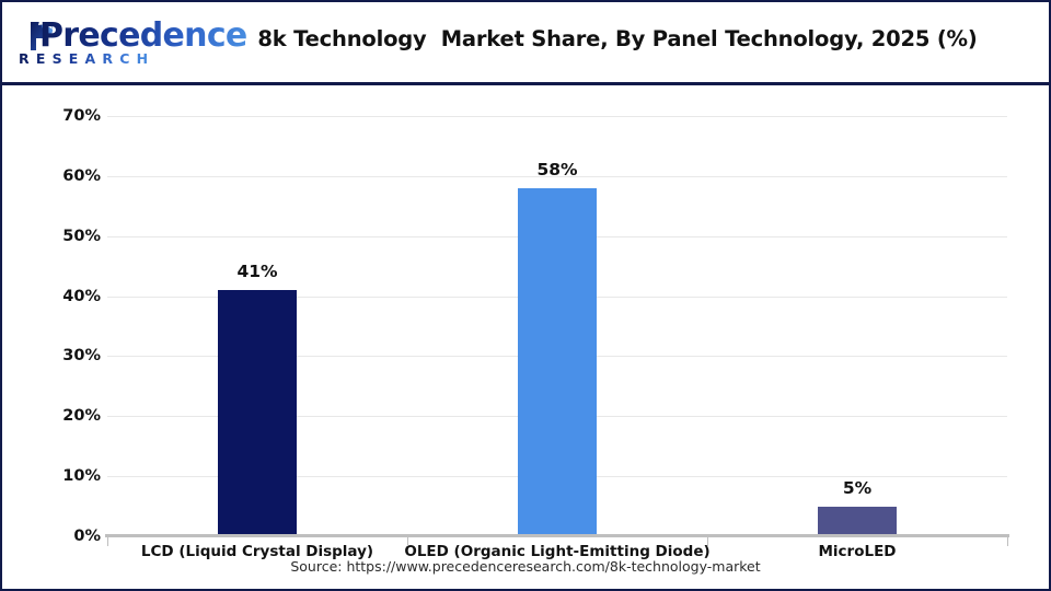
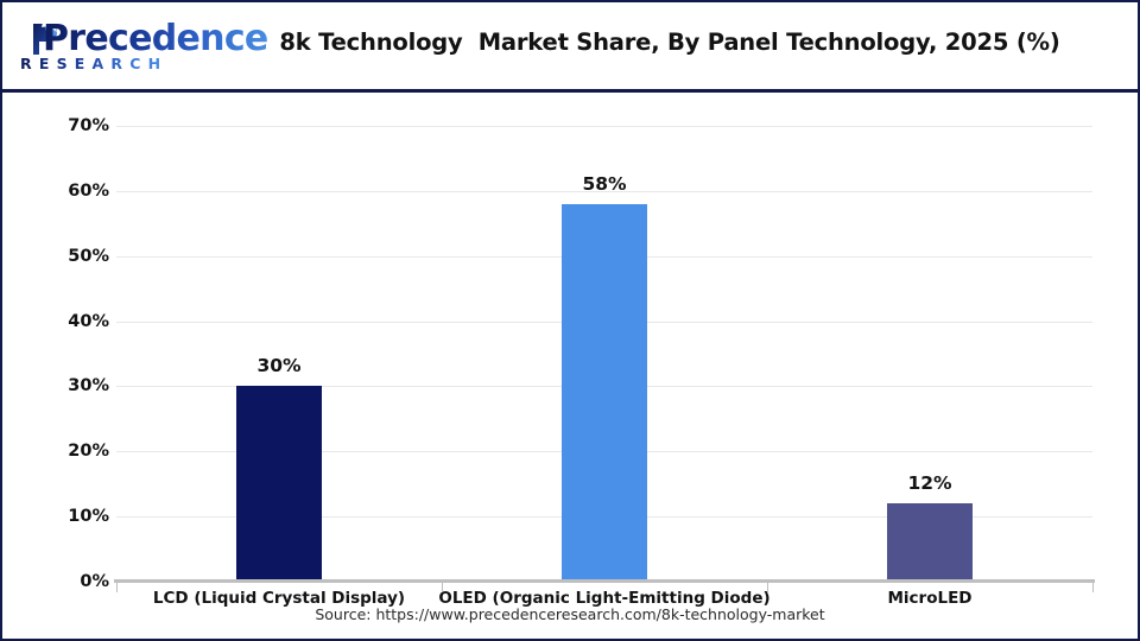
LCD (Liquid Crystal Display): 41% -> 30%
MicroLED: 5% -> 12%
